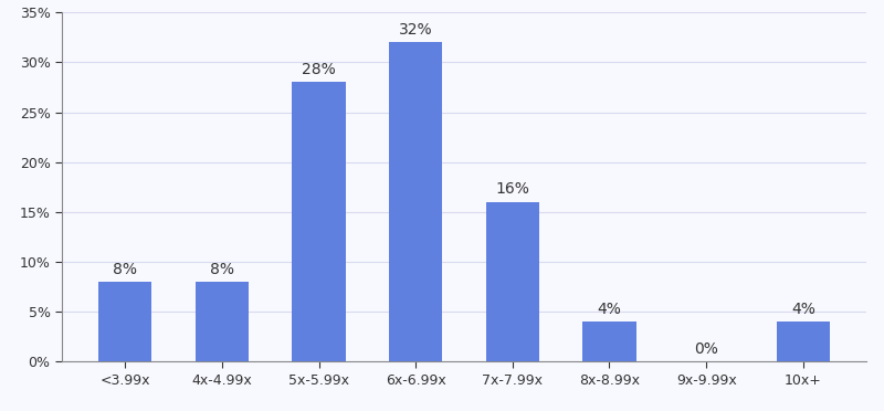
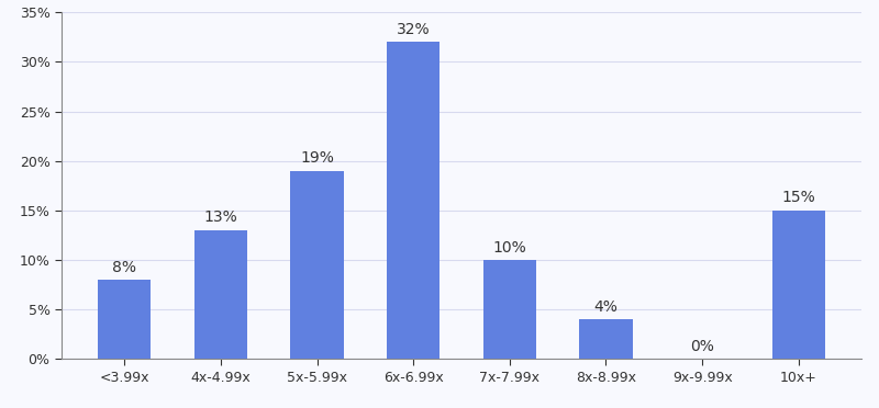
4x-4.99x: 8% -> 13%
5x-5.99x: 28% -> 19%
7x-7.99x: 16% -> 10%
10x+: 4% -> 15%
